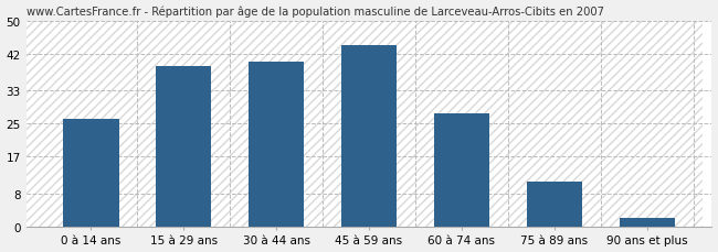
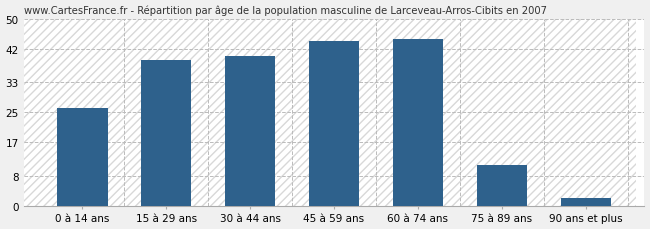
60 à 74 ans: 27.5 -> 44.5
